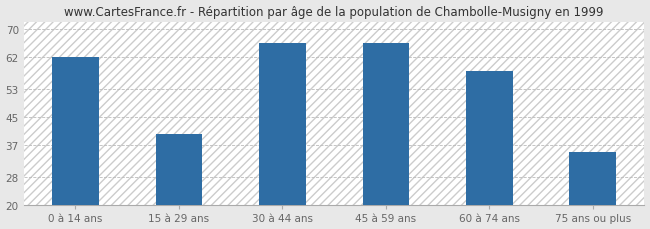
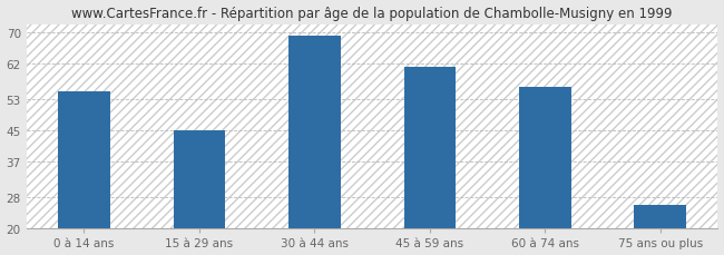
0 à 14 ans: 62 -> 55
15 à 29 ans: 40 -> 45
30 à 44 ans: 66 -> 69
45 à 59 ans: 66 -> 61
60 à 74 ans: 58 -> 56
75 ans ou plus: 35 -> 26
